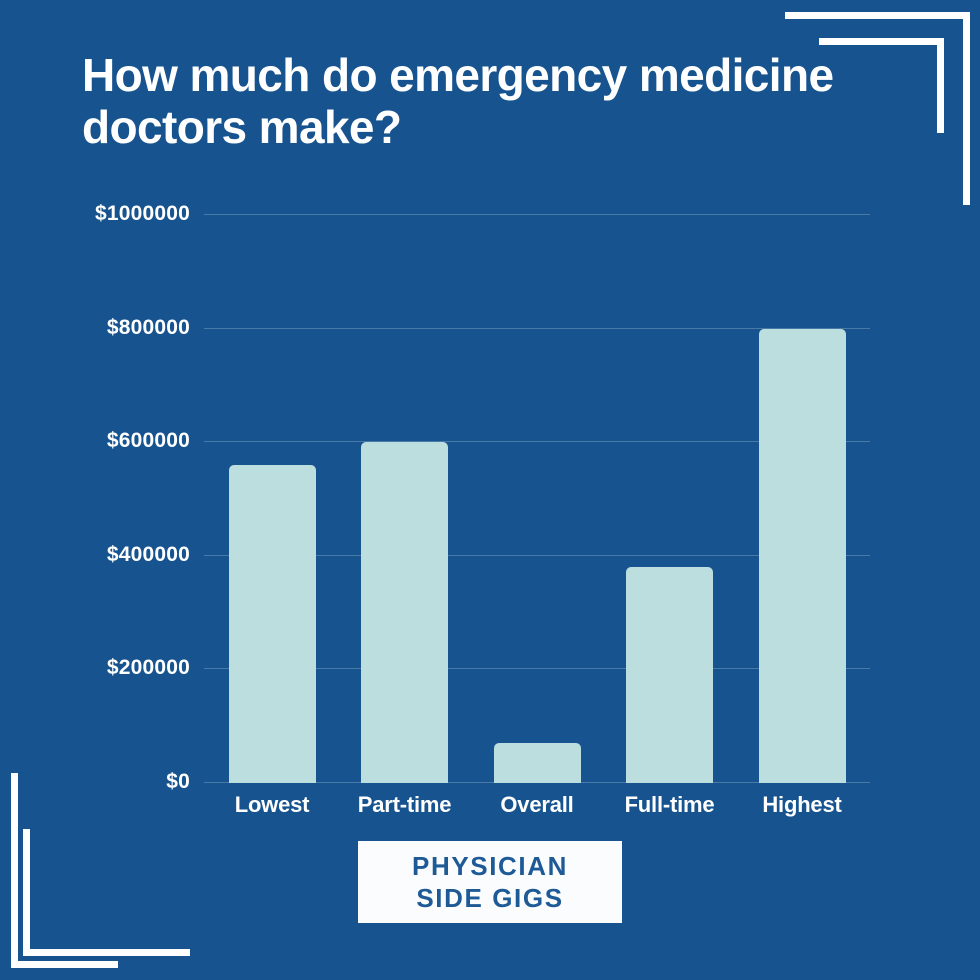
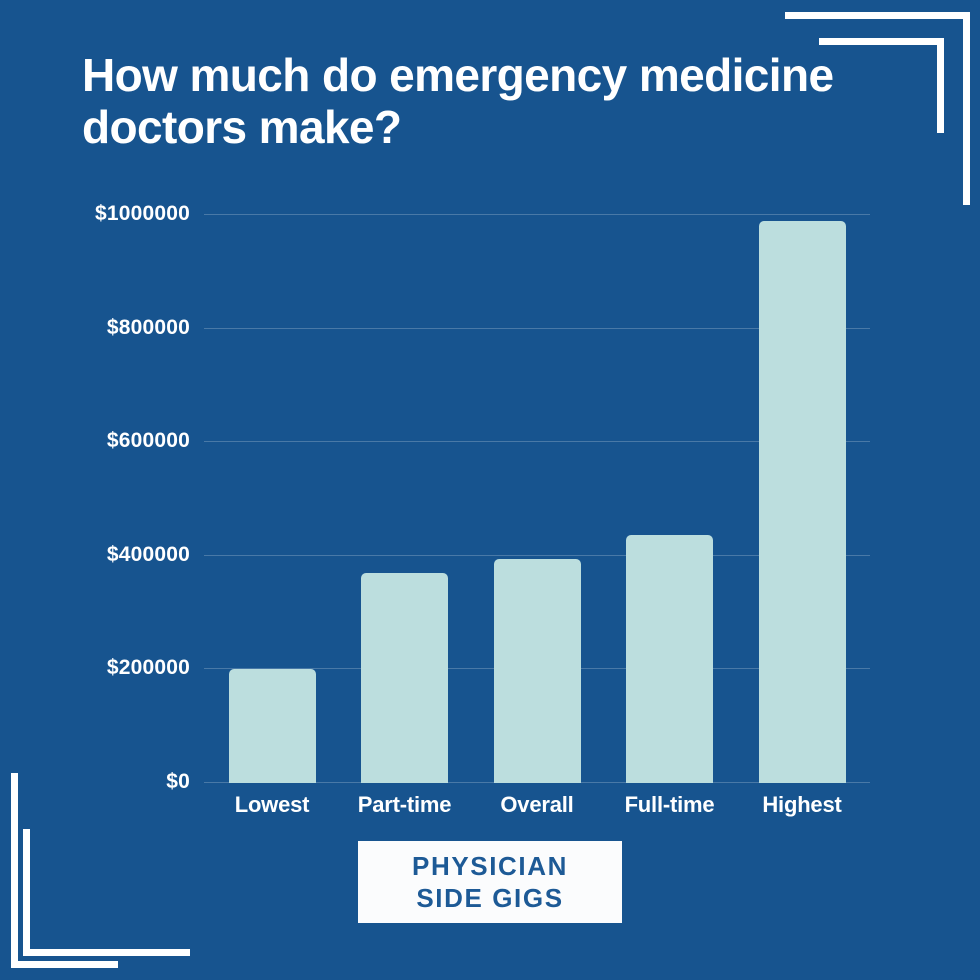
Lowest: $560000 -> $200000
Part-time: $600000 -> $370000
Overall: $70000 -> $400000
Full-time: $380000 -> $440000
Highest: $800000 -> $990000
